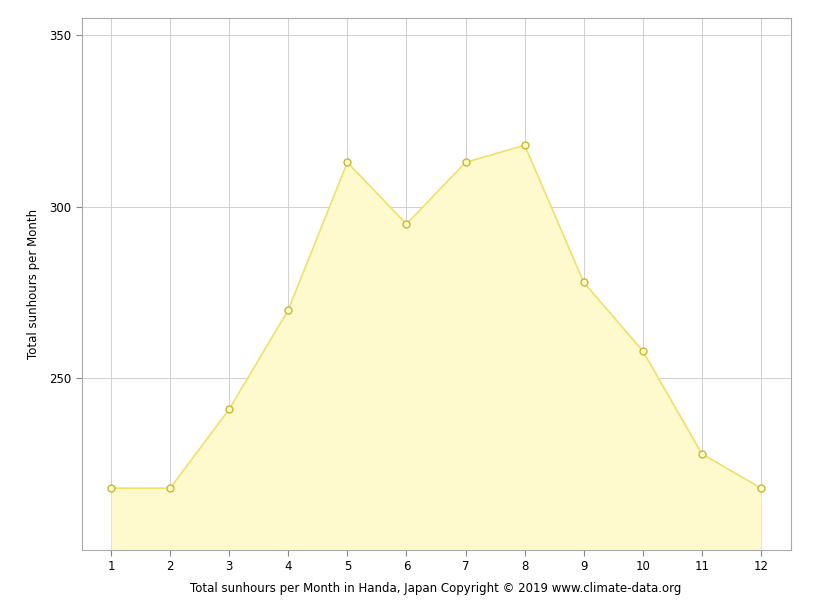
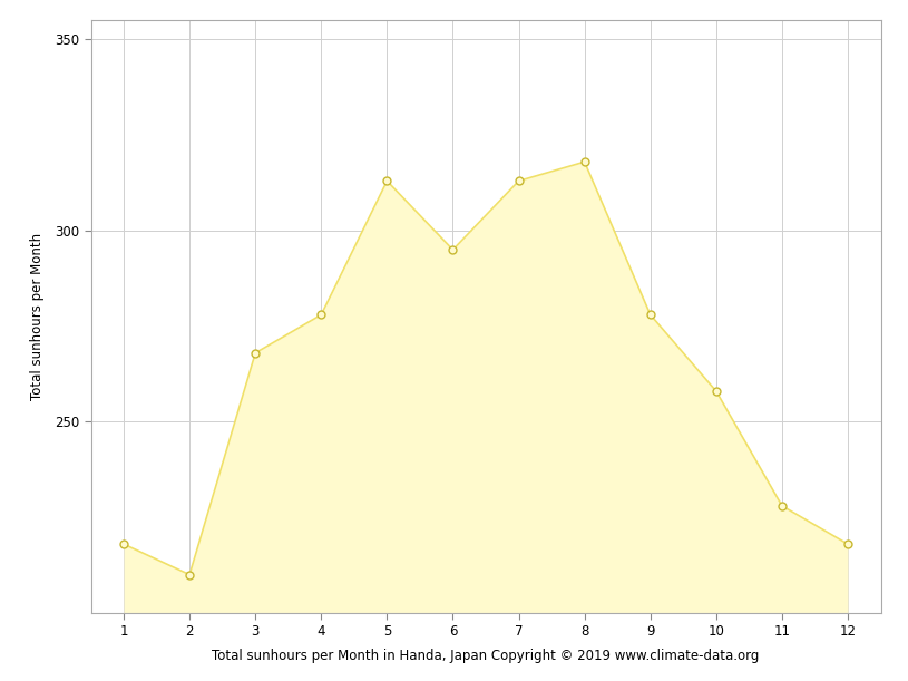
2: 218 -> 210
3: 241 -> 268
4: 270 -> 278
